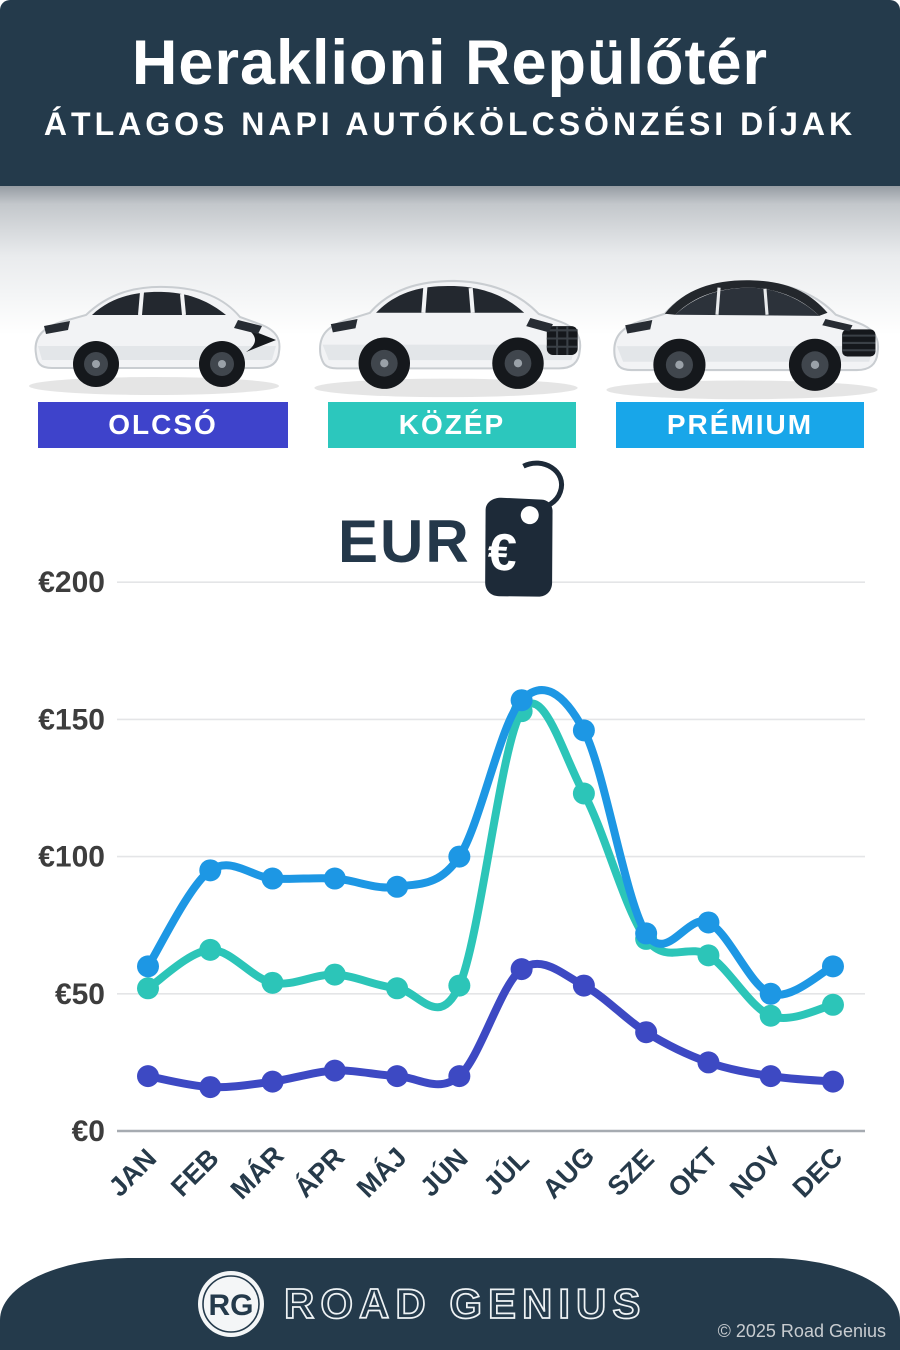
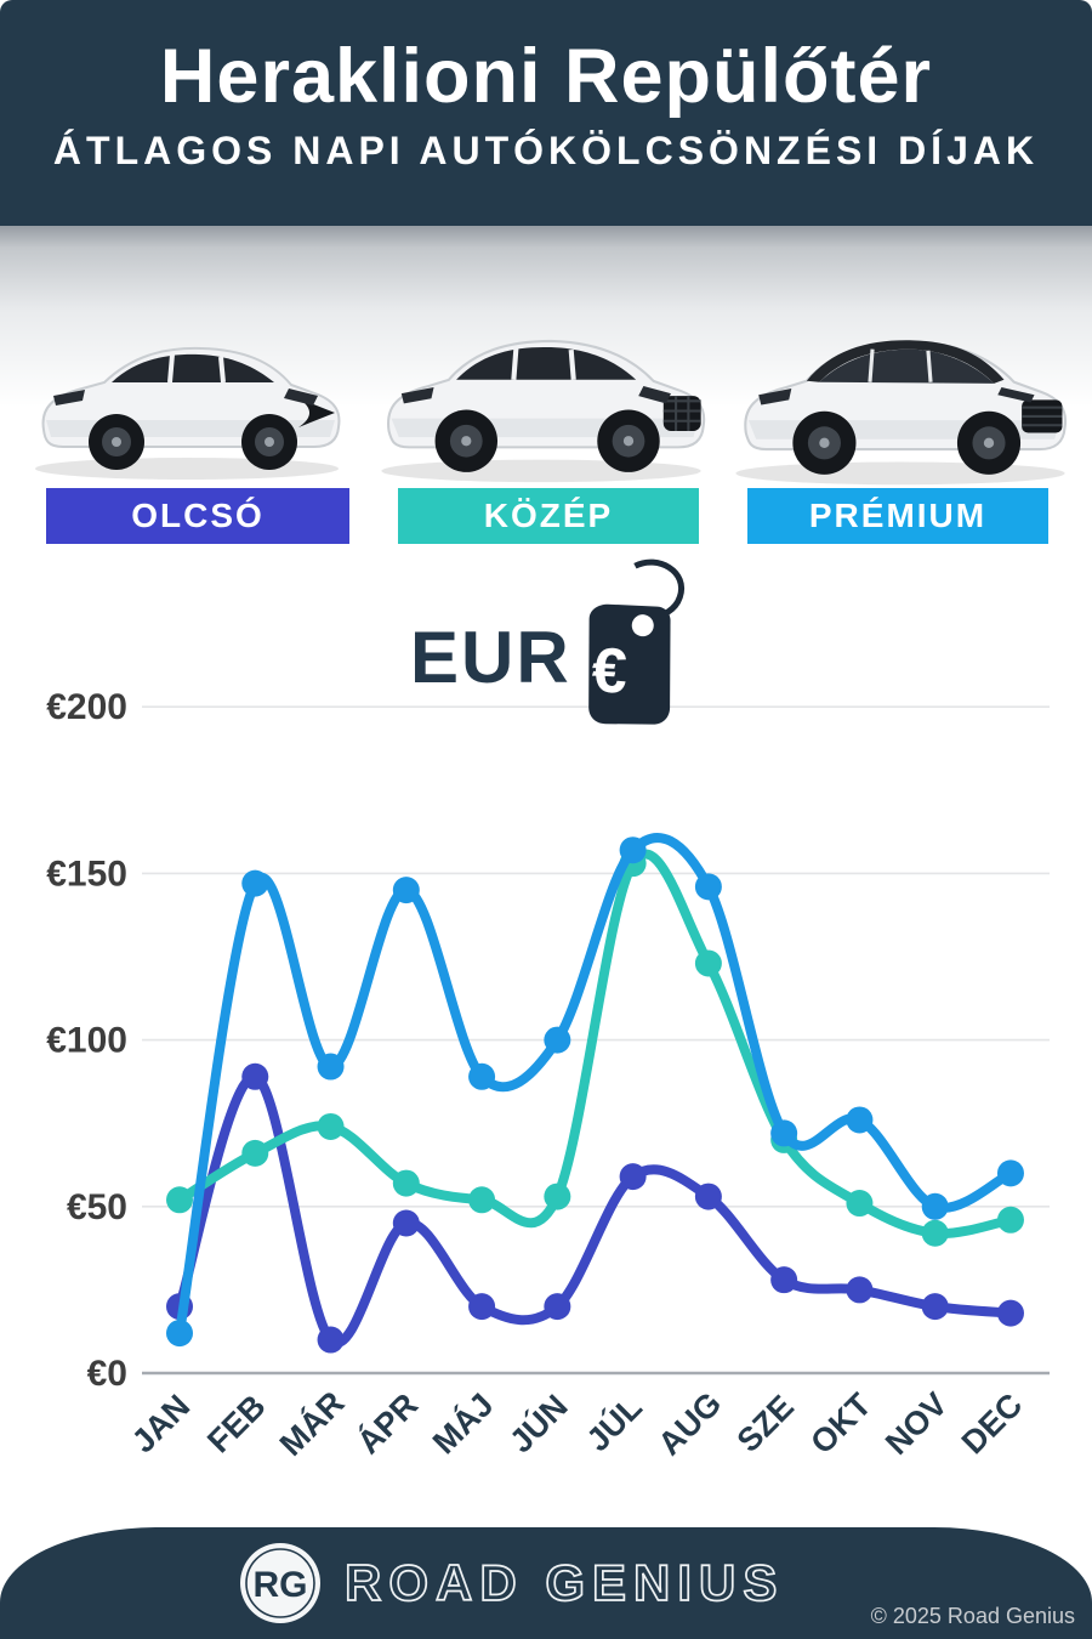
PRÉMIUM/JAN: €60 -> €12
PRÉMIUM/FEB: €95 -> €147
OLCSÓ/FEB: €16 -> €89
KÖZÉP/MÁR: €54 -> €74
OLCSÓ/MÁR: €18 -> €10
PRÉMIUM/ÁPR: €92 -> €145
OLCSÓ/ÁPR: €22 -> €45
OLCSÓ/SZE: €36 -> €28
KÖZÉP/OKT: €64 -> €51
